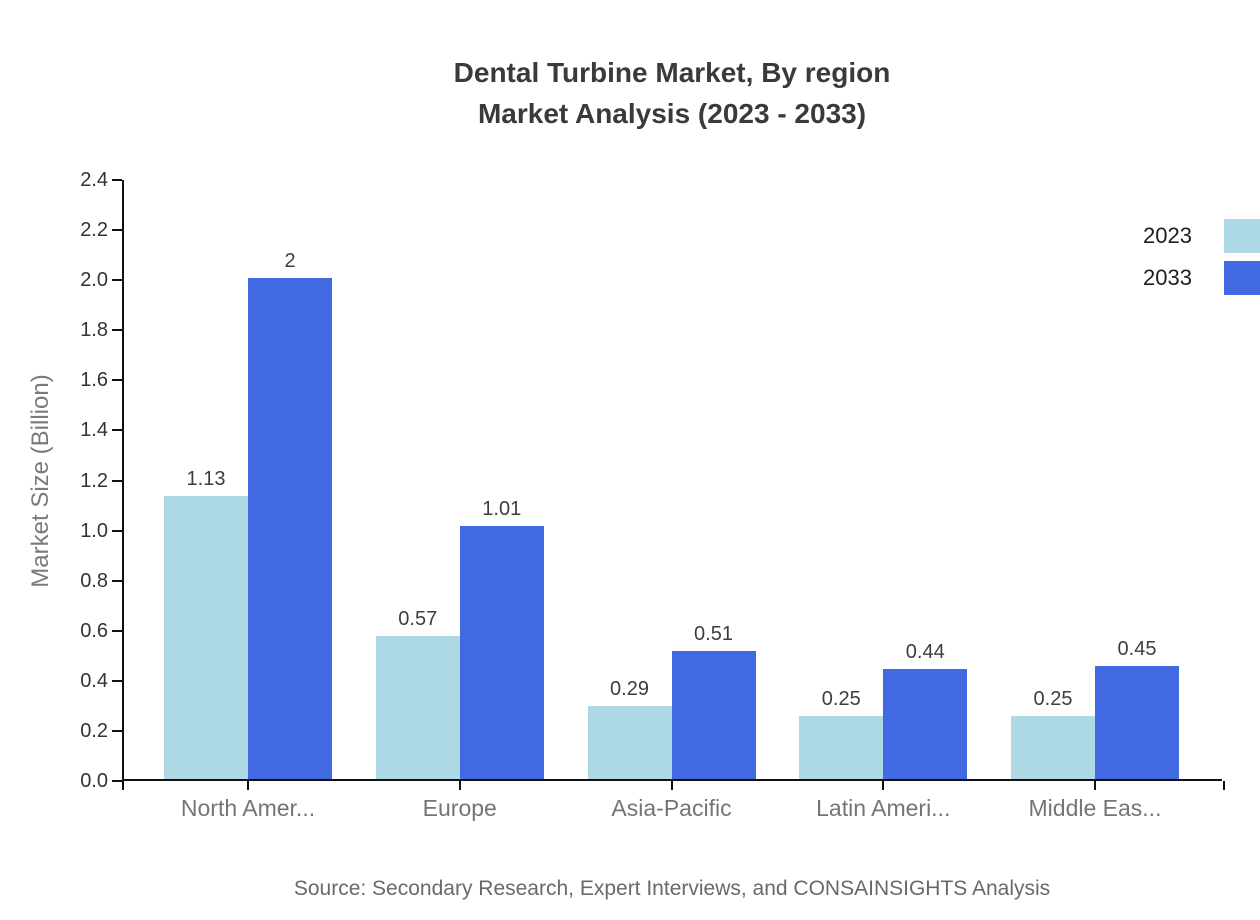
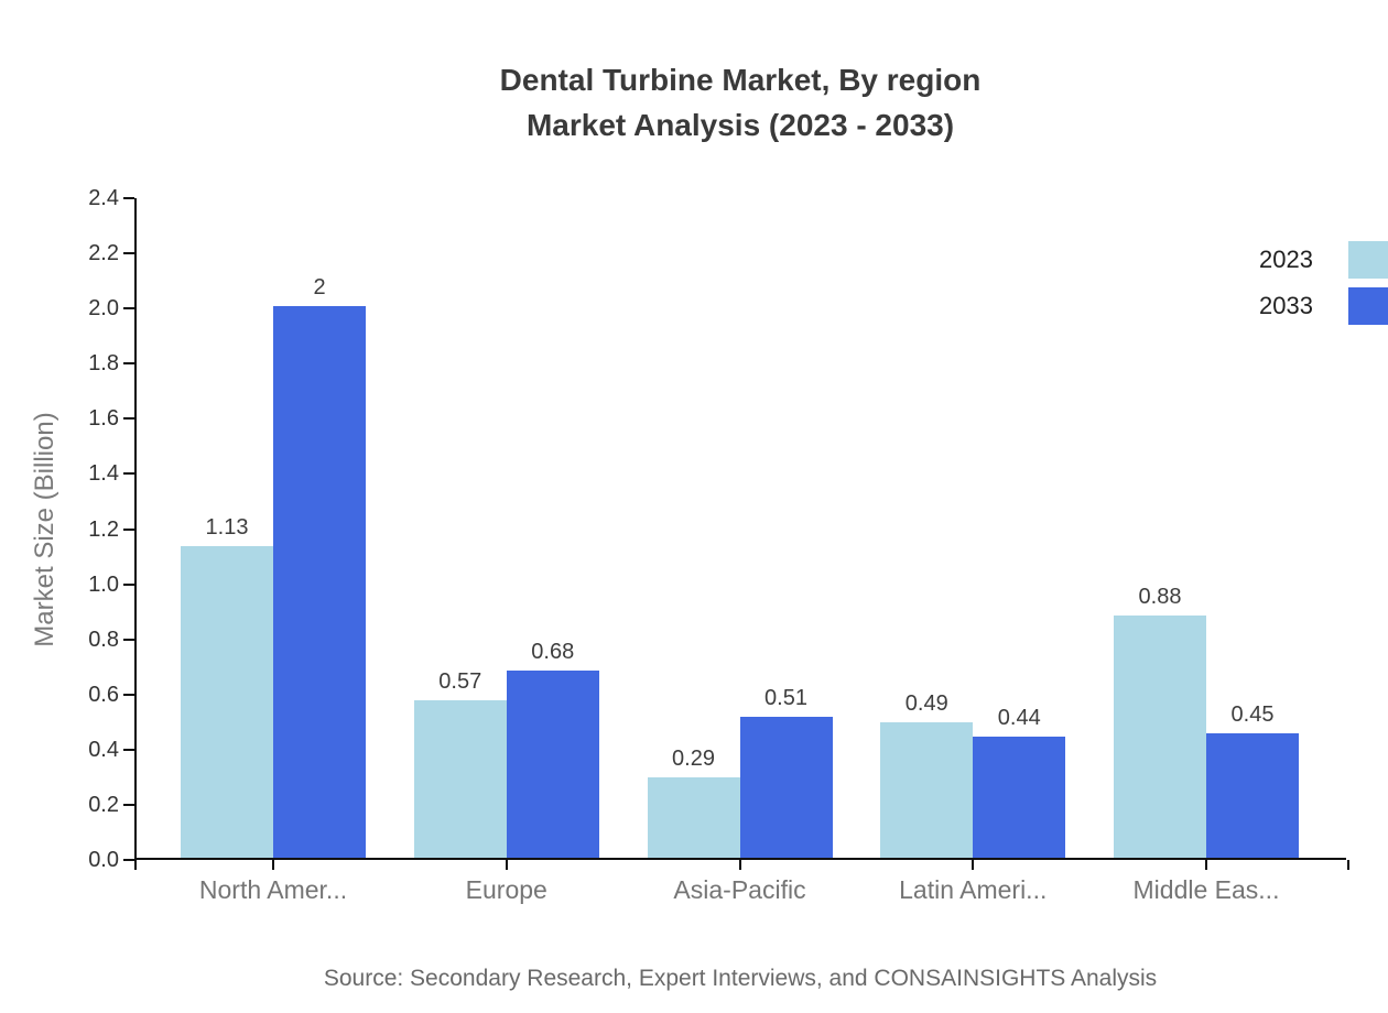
2033/Europe: 1.01 -> 0.68
2023/Latin Ameri...: 0.25 -> 0.49
2023/Middle Eas...: 0.25 -> 0.88
